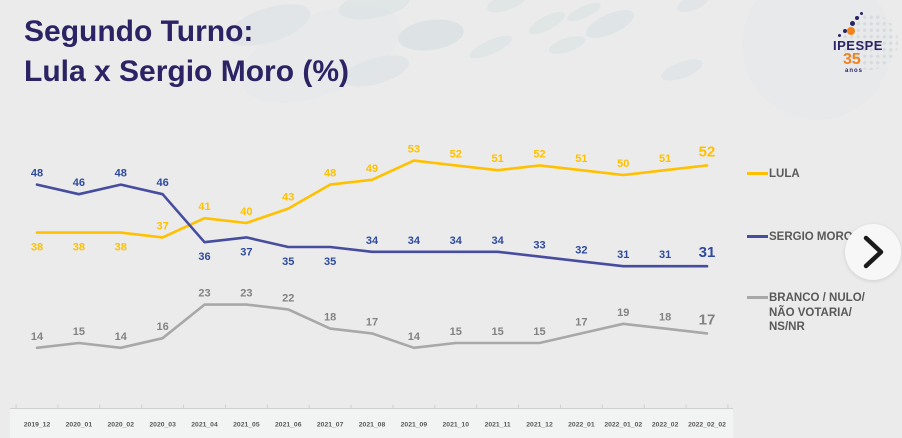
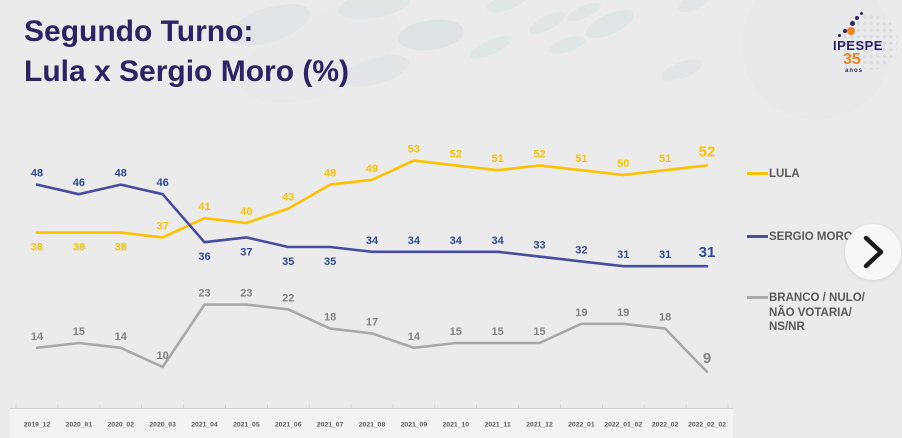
BRANCO / NULO/ NÃO VOTARIA/ NS/NR/2020_03: 16 -> 10
BRANCO / NULO/ NÃO VOTARIA/ NS/NR/2022_01: 17 -> 19
BRANCO / NULO/ NÃO VOTARIA/ NS/NR/2022_02_02: 17 -> 9
